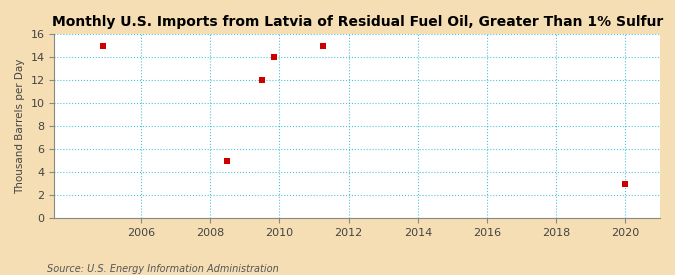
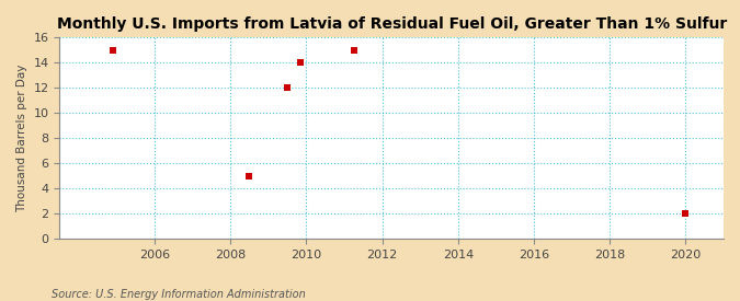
2020: 3 -> 2
